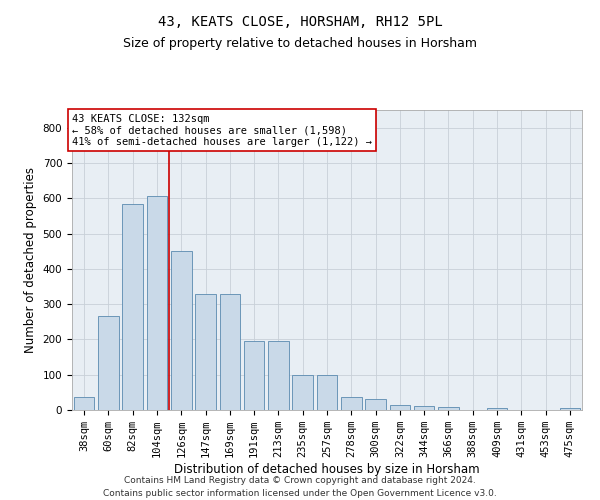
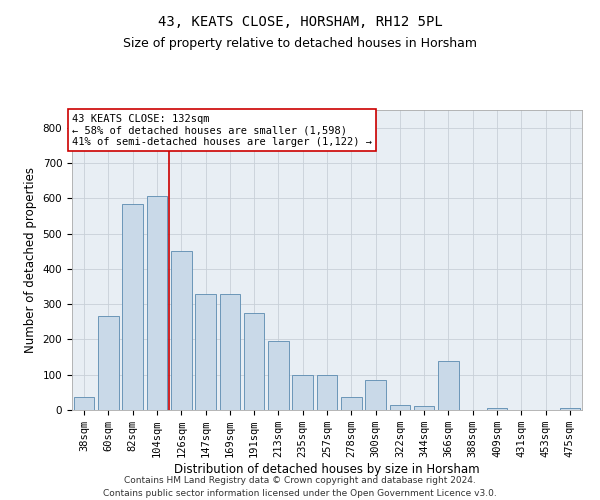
191sqm: 195 -> 275
300sqm: 30 -> 85
366sqm: 8 -> 140
